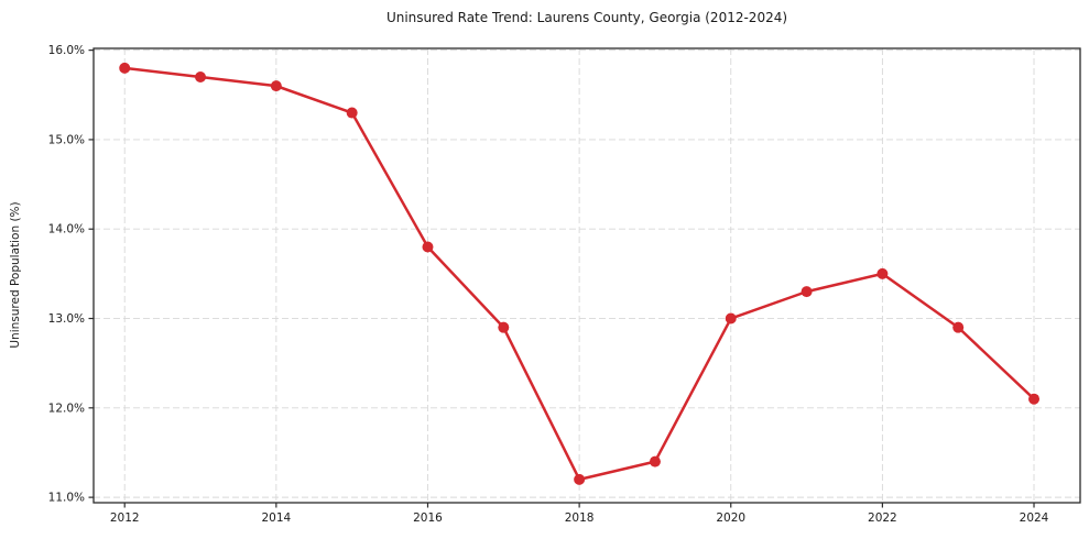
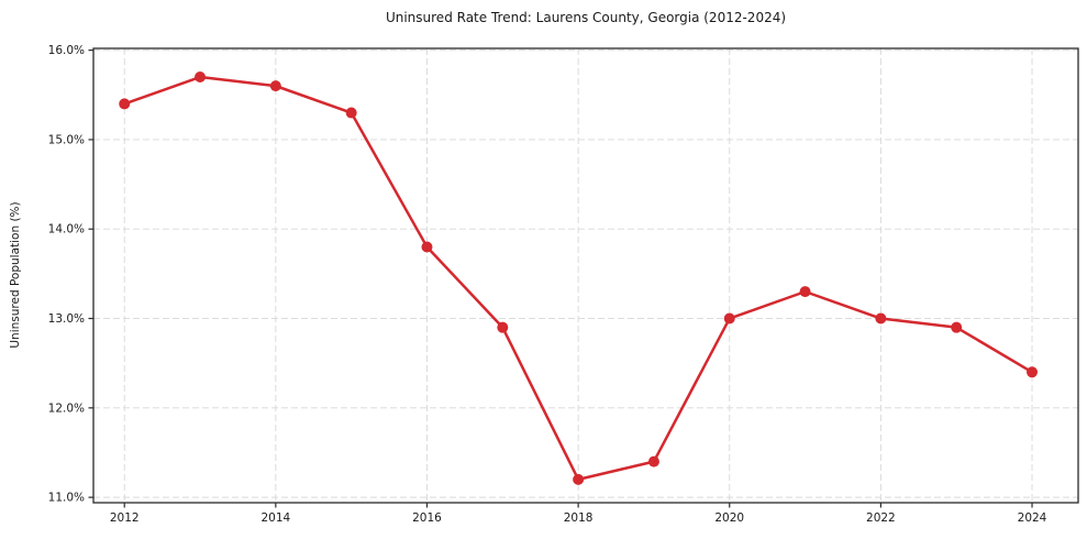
2012: 15.8% -> 15.4%
2022: 13.5% -> 13.0%
2024: 12.1% -> 12.4%
